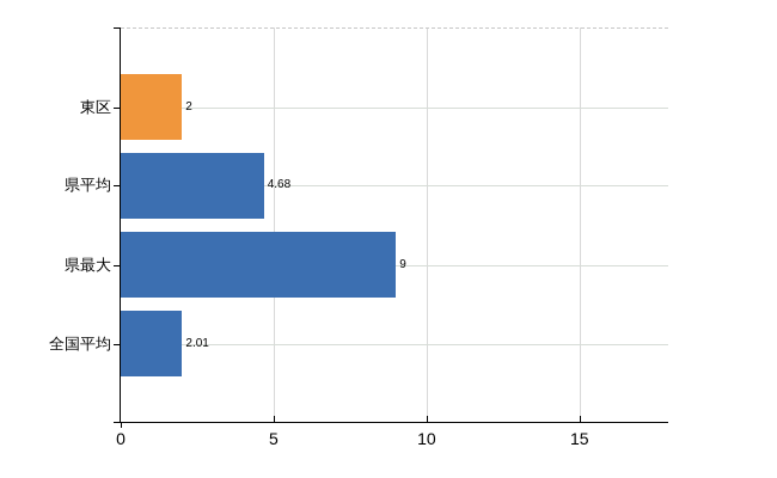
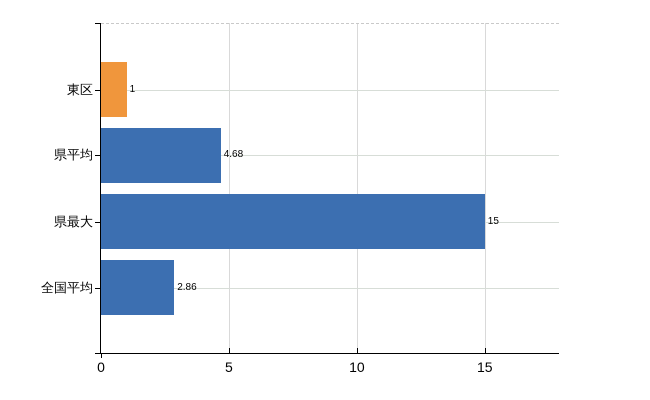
東区: 2 -> 1
県最大: 9 -> 15
全国平均: 2.01 -> 2.86
